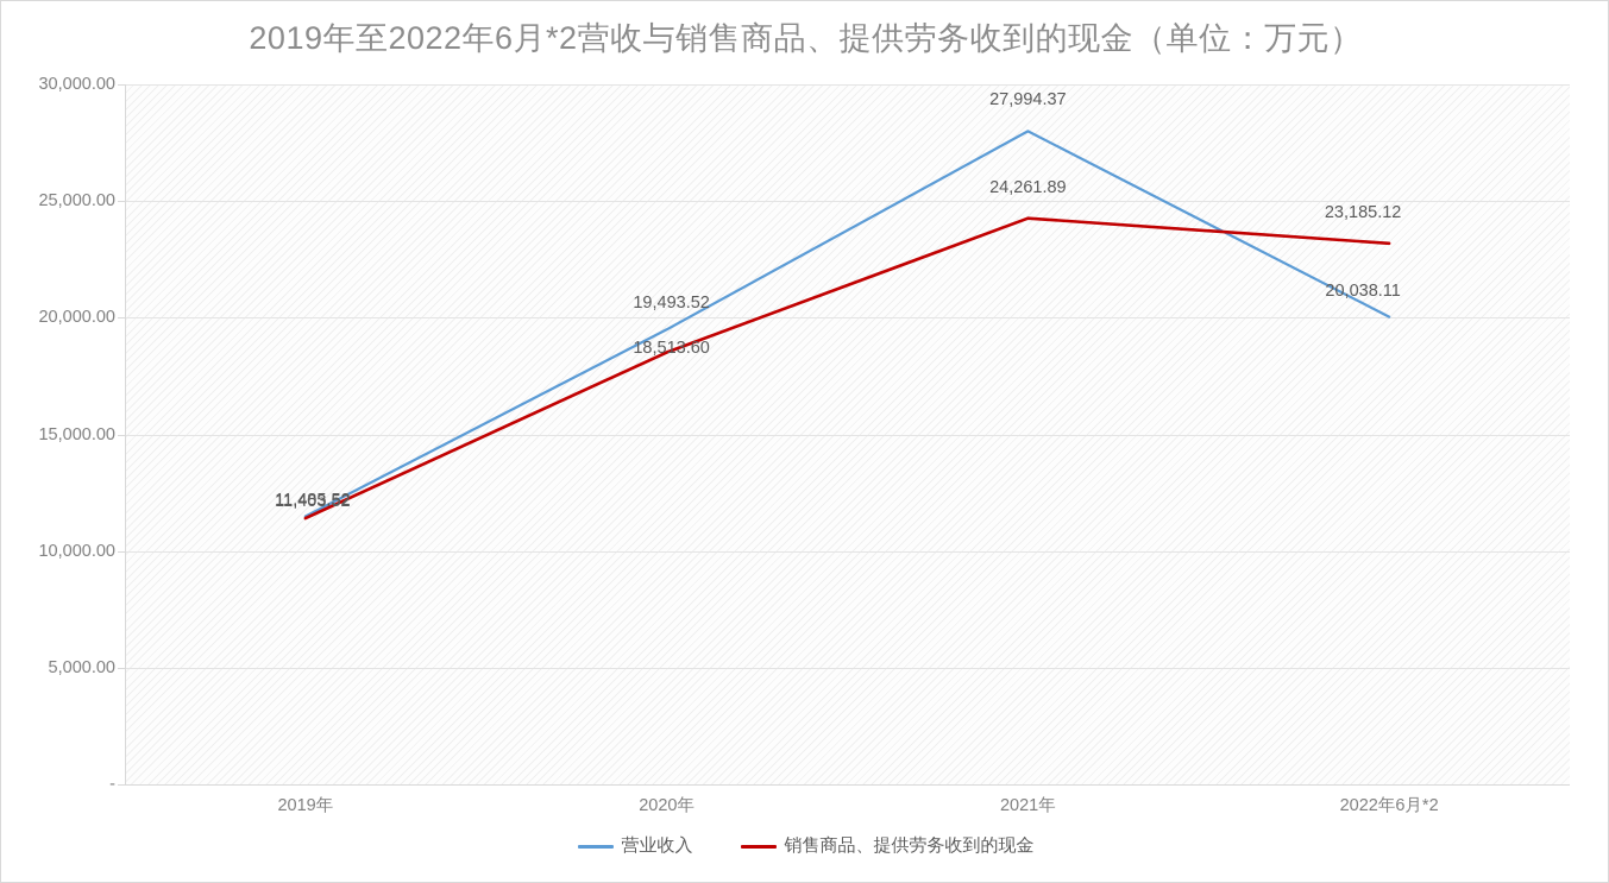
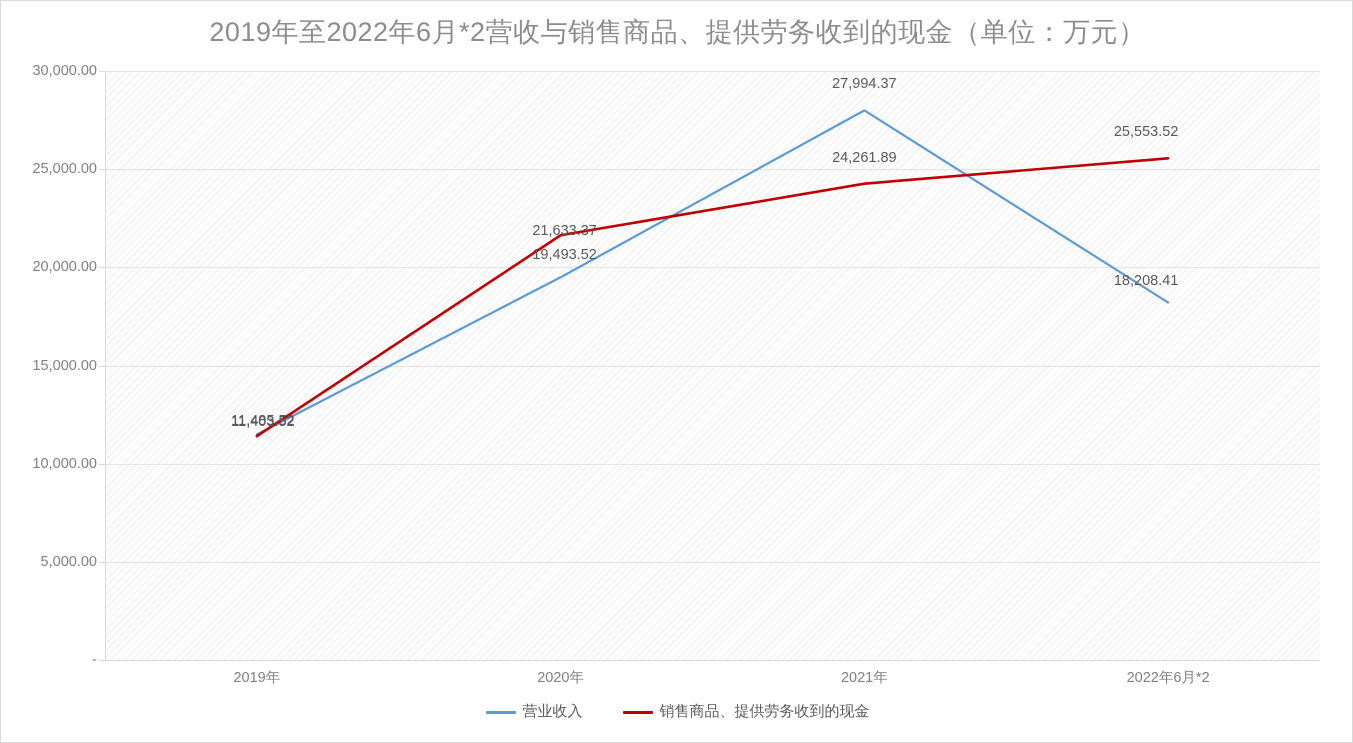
销售商品、提供劳务收到的现金/2020年: 18,513.60 -> 21,633.37
营业收入/2022年6月*2: 20,038.11 -> 18,208.41
销售商品、提供劳务收到的现金/2022年6月*2: 23,185.12 -> 25,553.52
